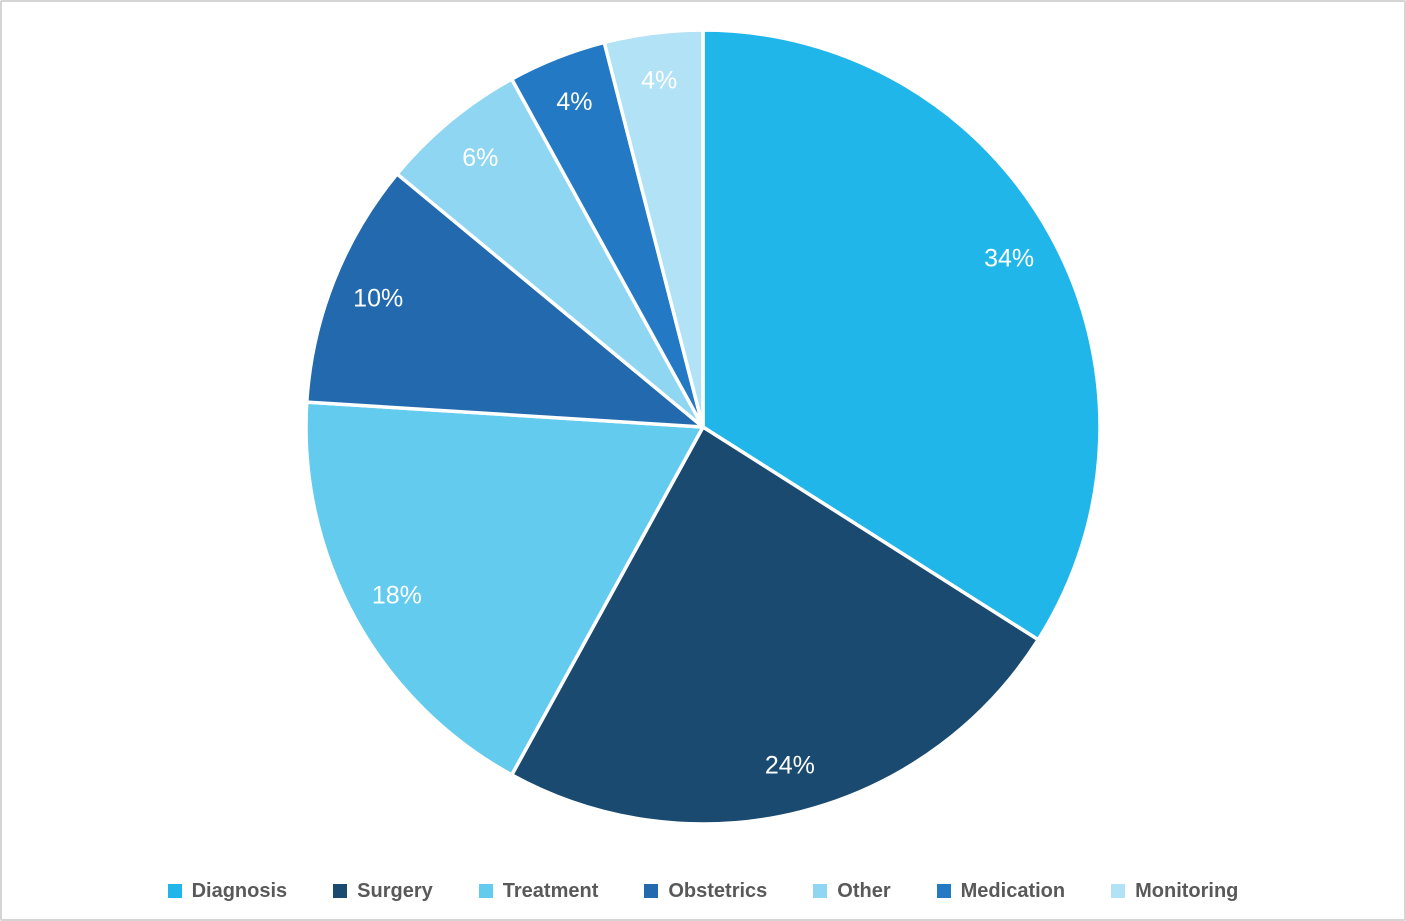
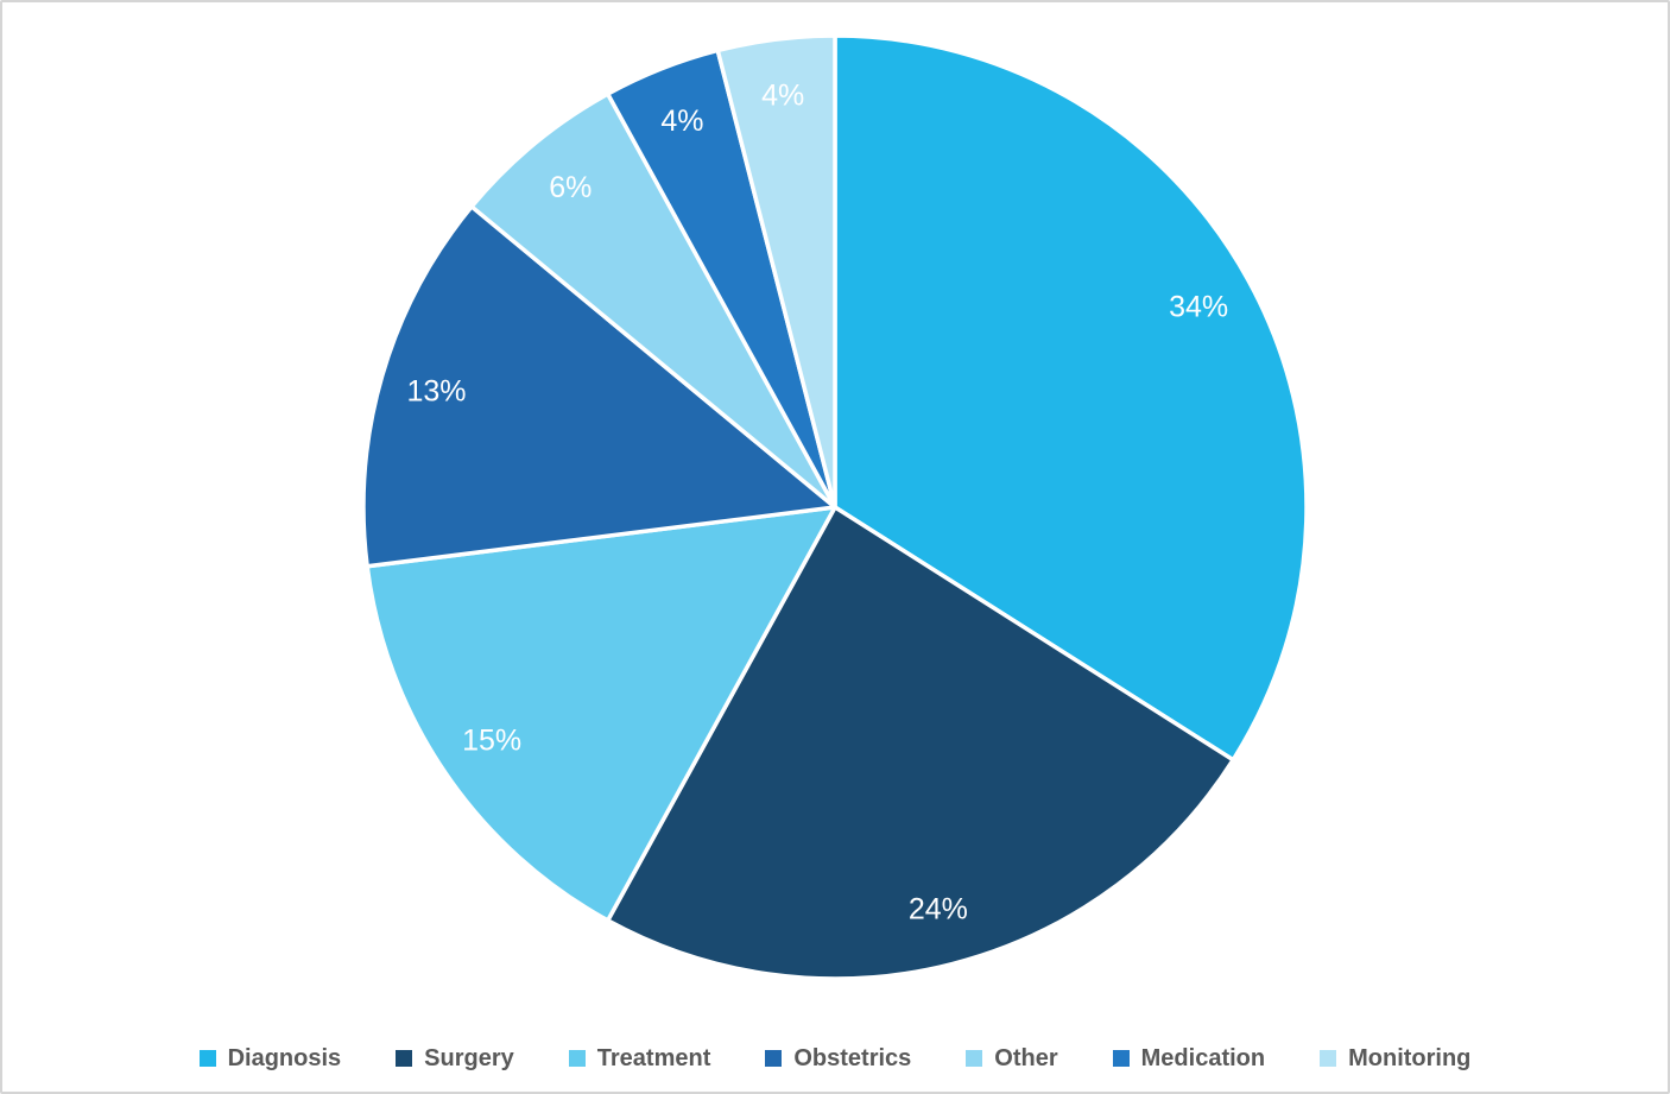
Treatment: 18% -> 15%
Obstetrics: 10% -> 13%
